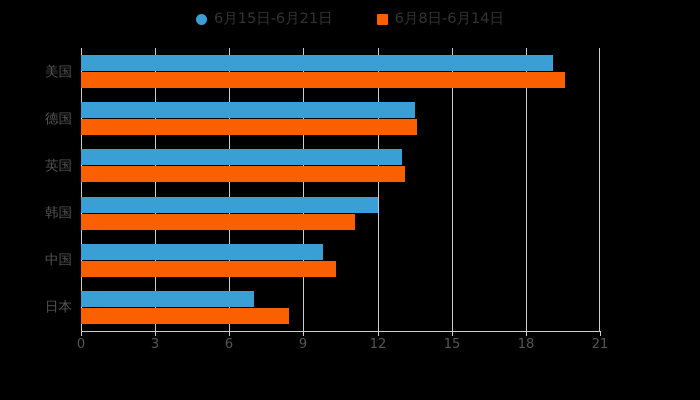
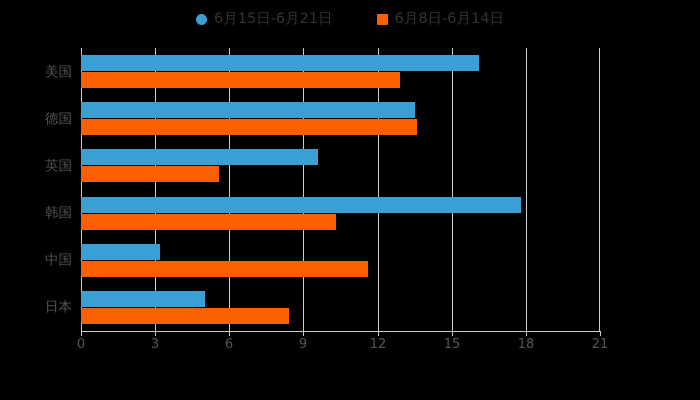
6月15日-6月21日/美国: 19.1 -> 16.1
6月8日-6月14日/美国: 19.6 -> 12.9
6月15日-6月21日/英国: 13.0 -> 9.6
6月8日-6月14日/英国: 13.1 -> 5.6
6月15日-6月21日/韩国: 12.0 -> 17.8
6月8日-6月14日/韩国: 11.1 -> 10.3
6月15日-6月21日/中国: 9.8 -> 3.2
6月8日-6月14日/中国: 10.3 -> 11.6
6月15日-6月21日/日本: 7.0 -> 5.0
